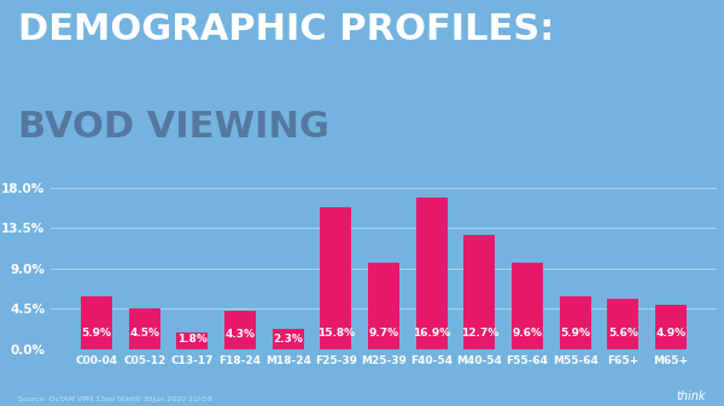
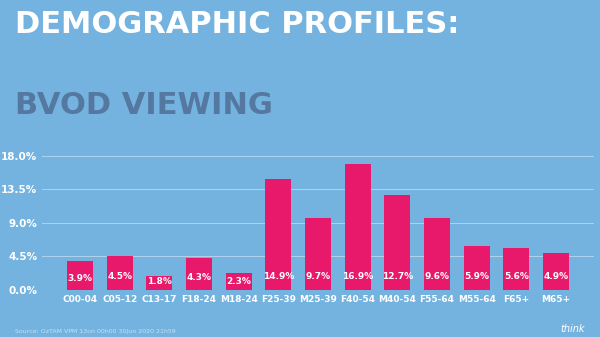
C00-04: 5.9% -> 3.9%
F25-39: 15.8% -> 14.9%
